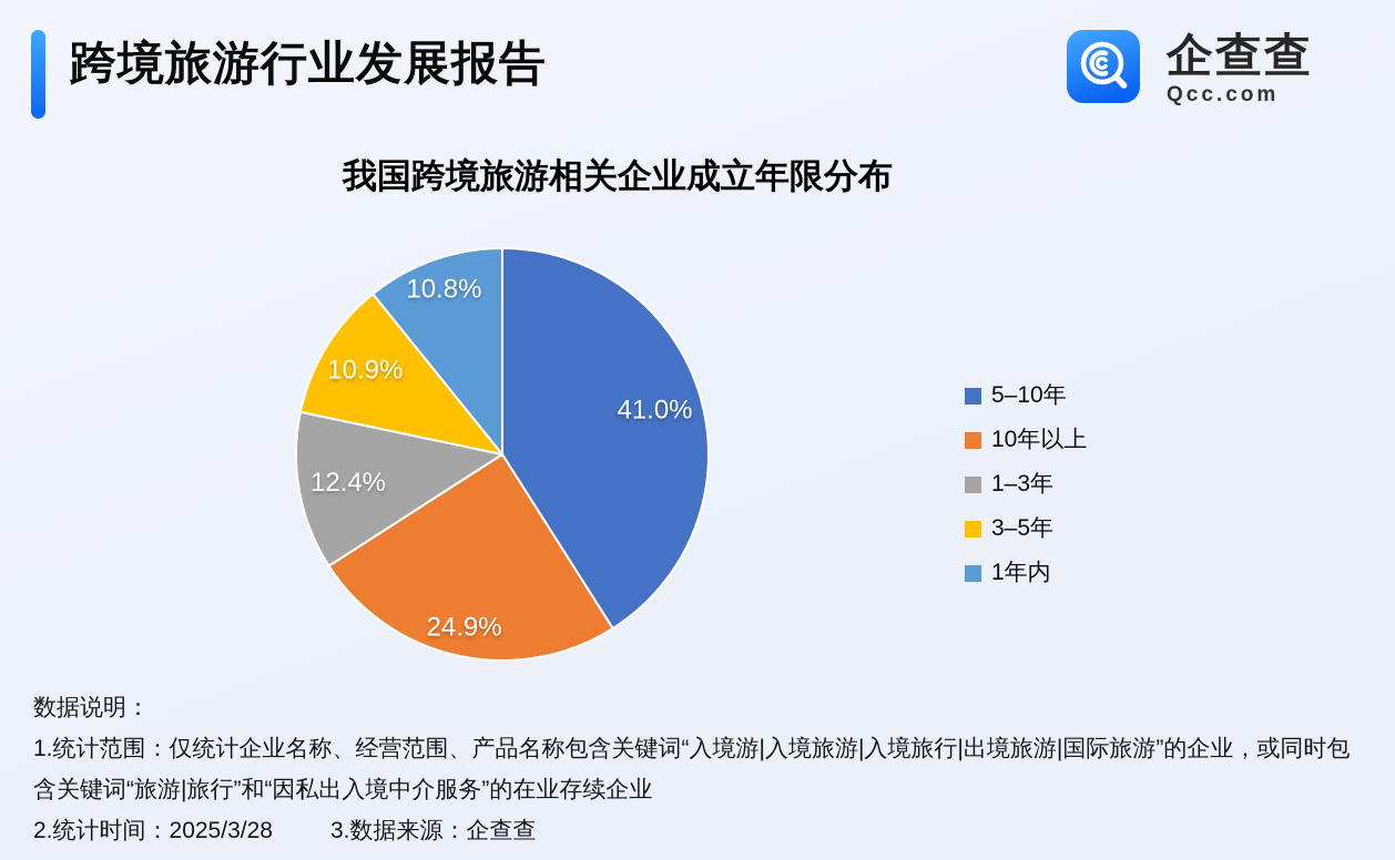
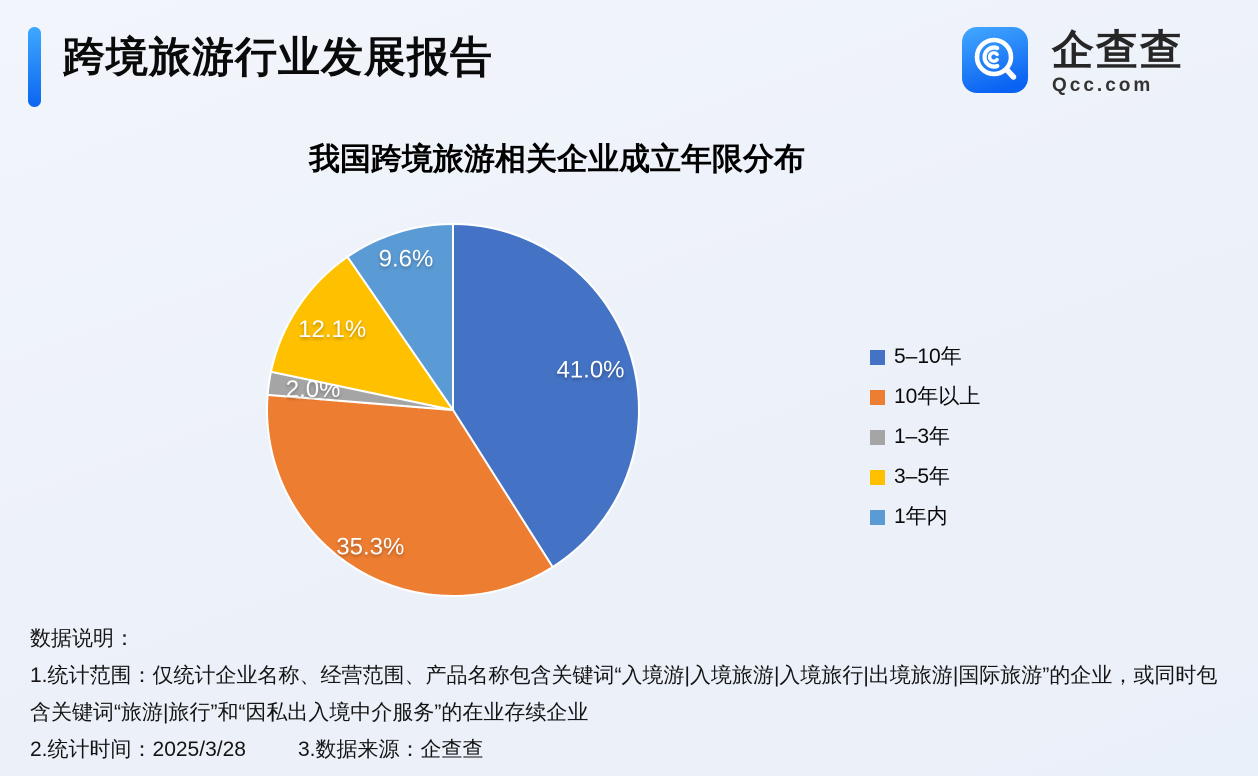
10年以上: 24.9% -> 35.3%
1–3年: 12.4% -> 2.0%
3–5年: 10.9% -> 12.1%
1年内: 10.8% -> 9.6%
